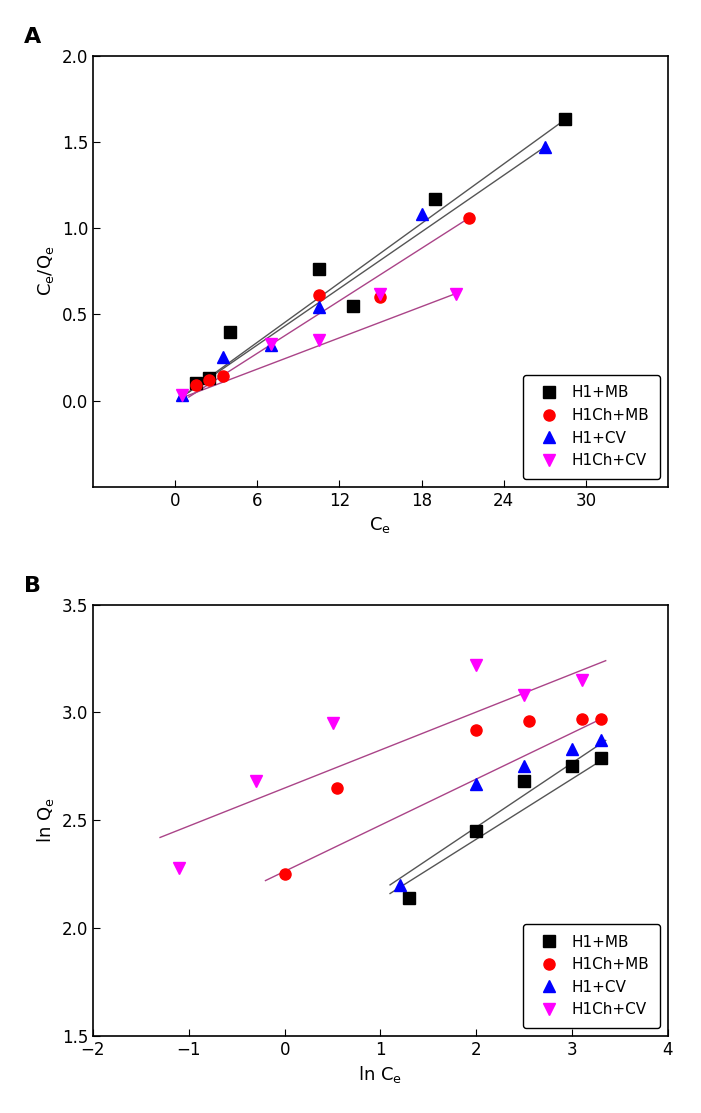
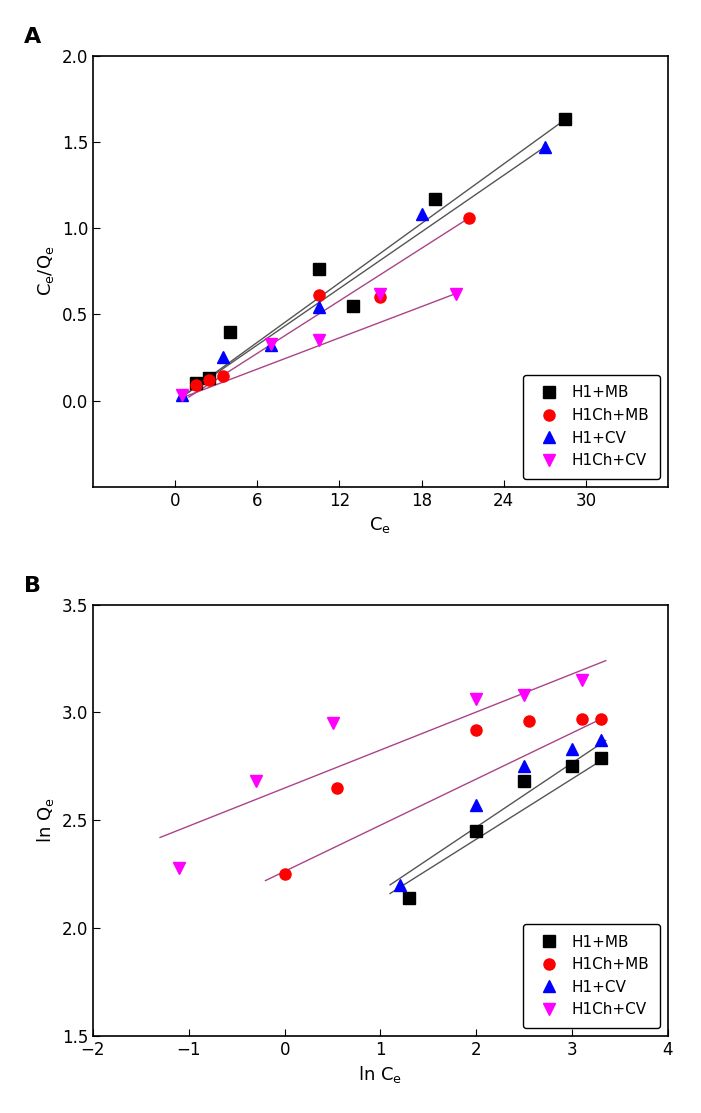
H1+CV/2: 2.67 -> 2.57
H1Ch+CV/2: 3.22 -> 3.06
